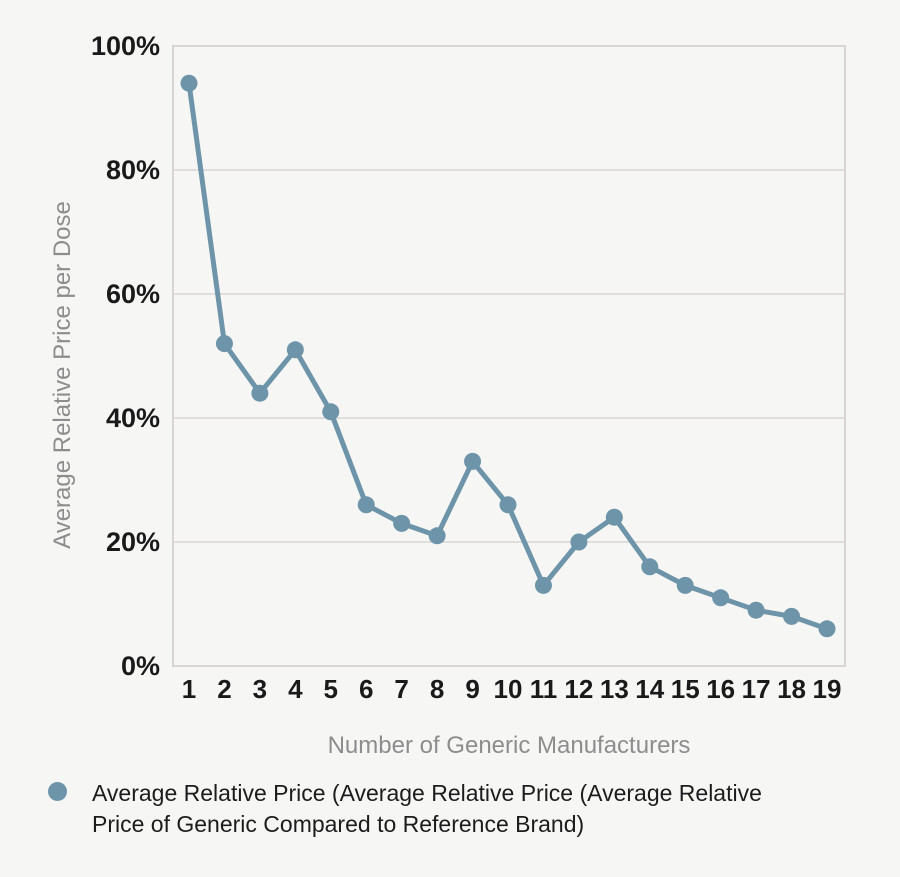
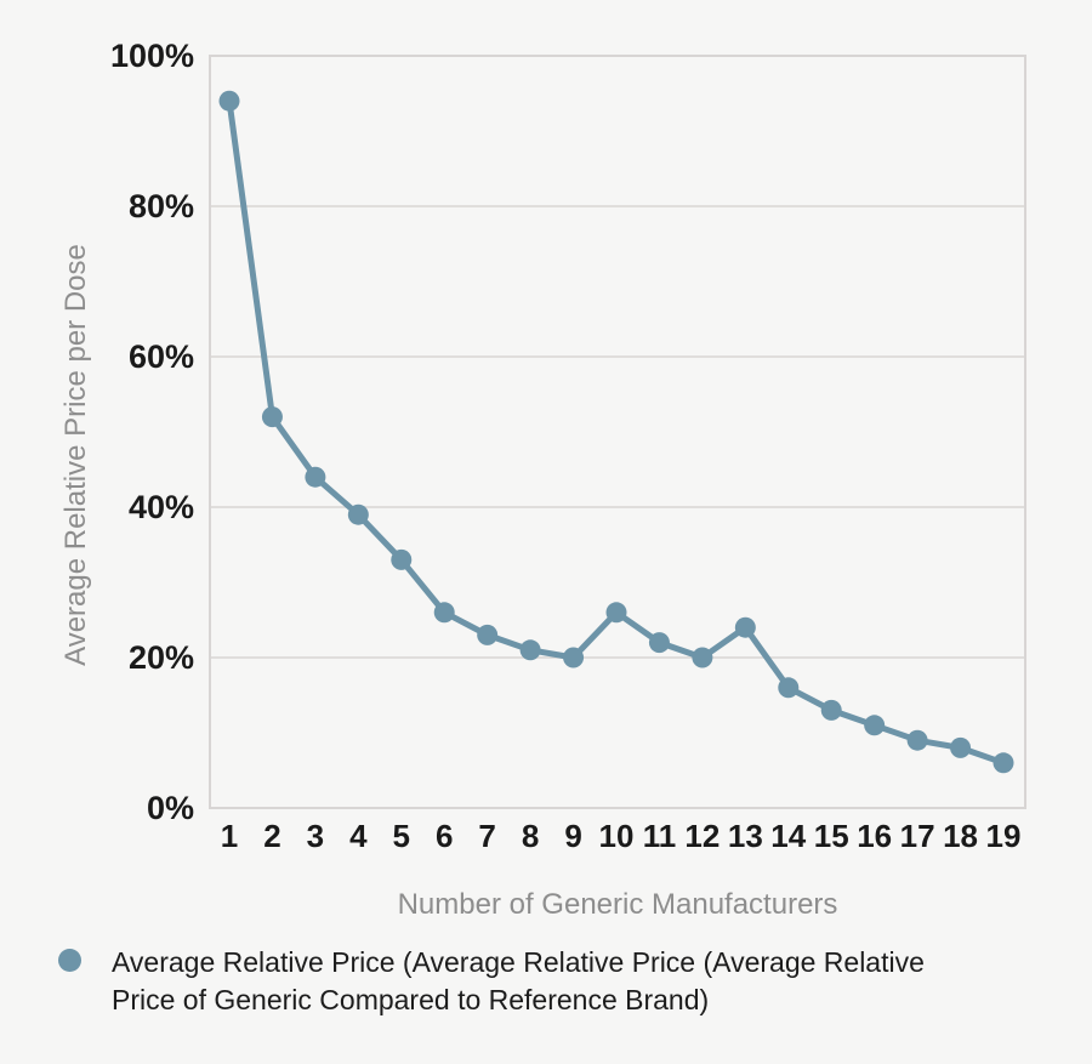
4: 51% -> 39%
5: 41% -> 33%
9: 33% -> 20%
11: 13% -> 22%
